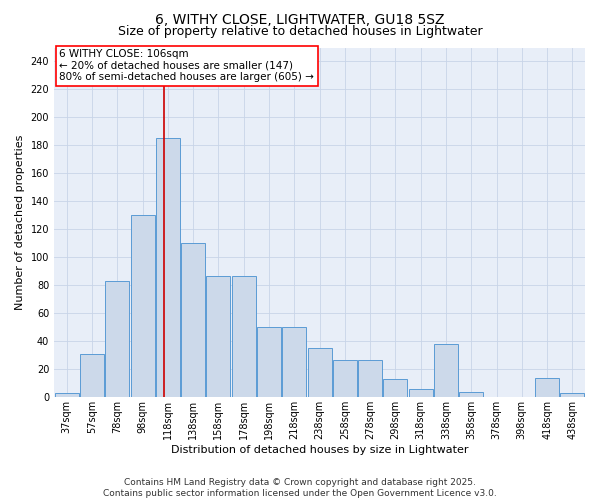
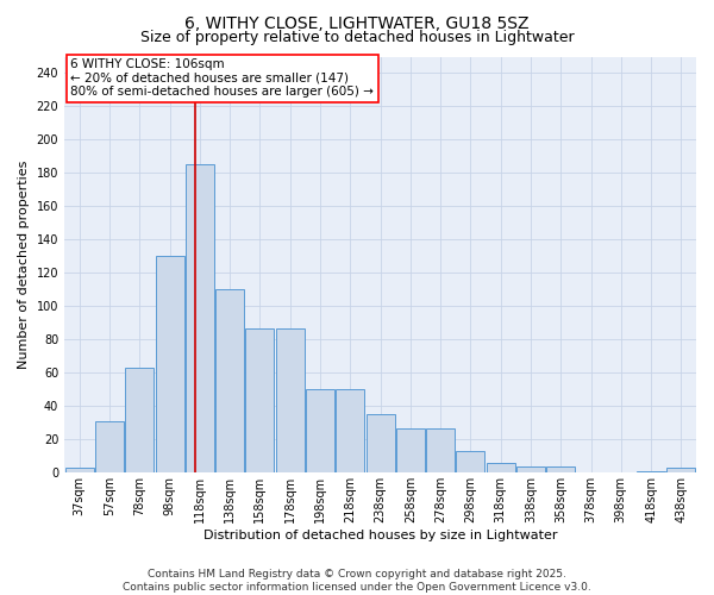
78sqm: 83 -> 63
338sqm: 38 -> 4
418sqm: 14 -> 1
